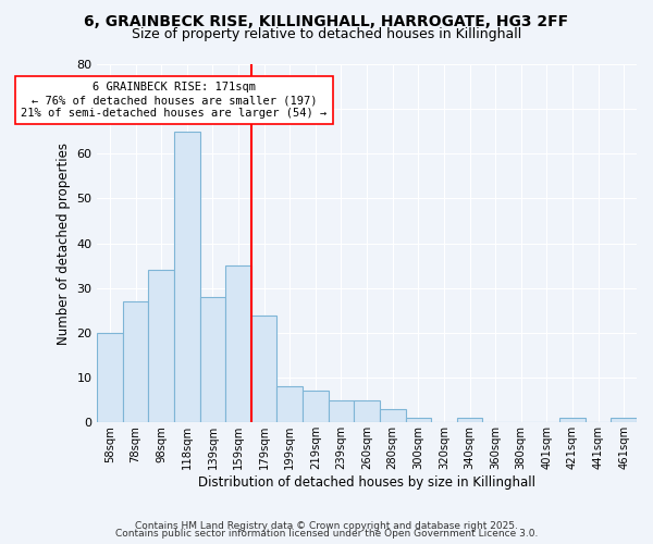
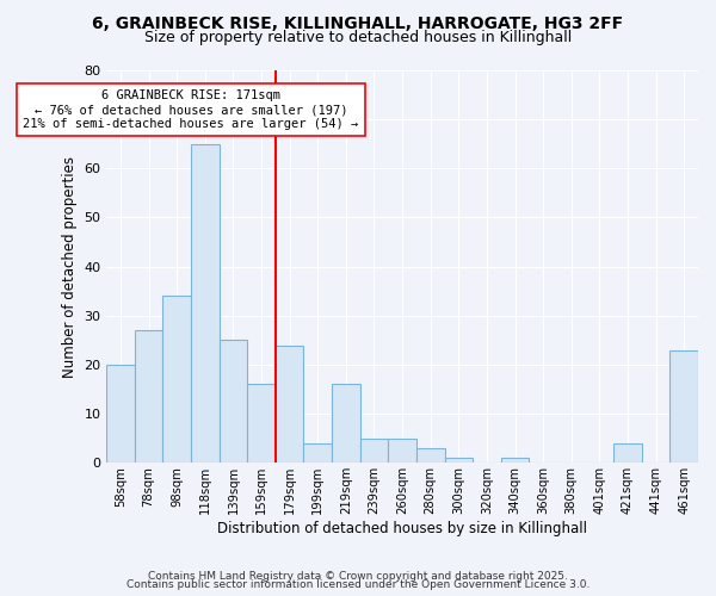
139sqm: 28 -> 25
159sqm: 35 -> 16
199sqm: 8 -> 4
219sqm: 7 -> 16
421sqm: 1 -> 4
461sqm: 1 -> 23
